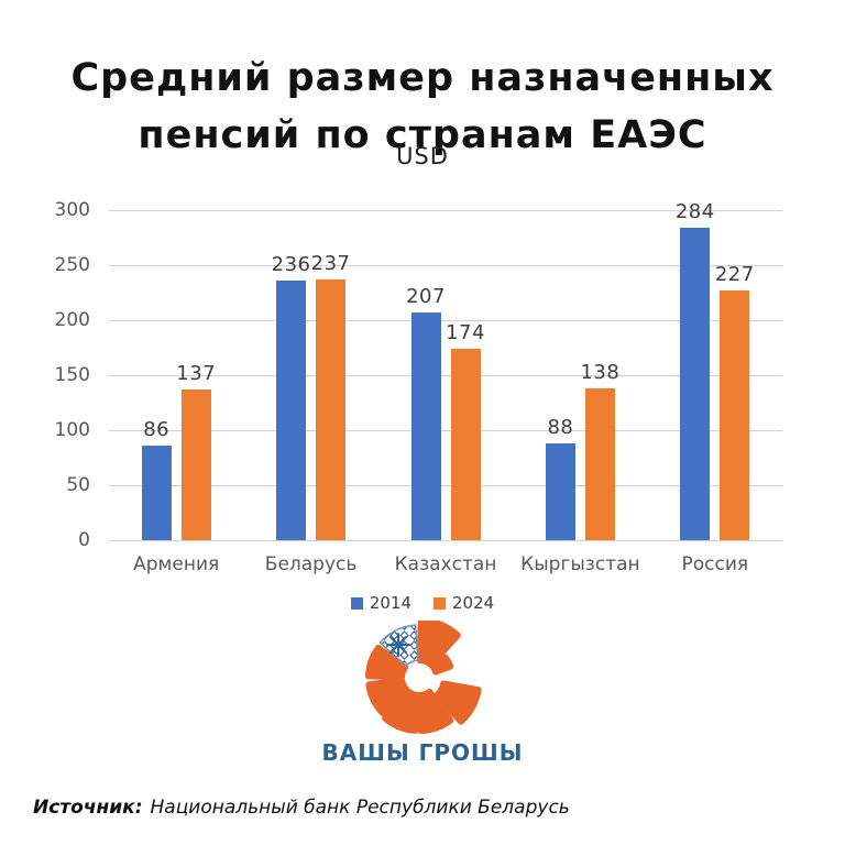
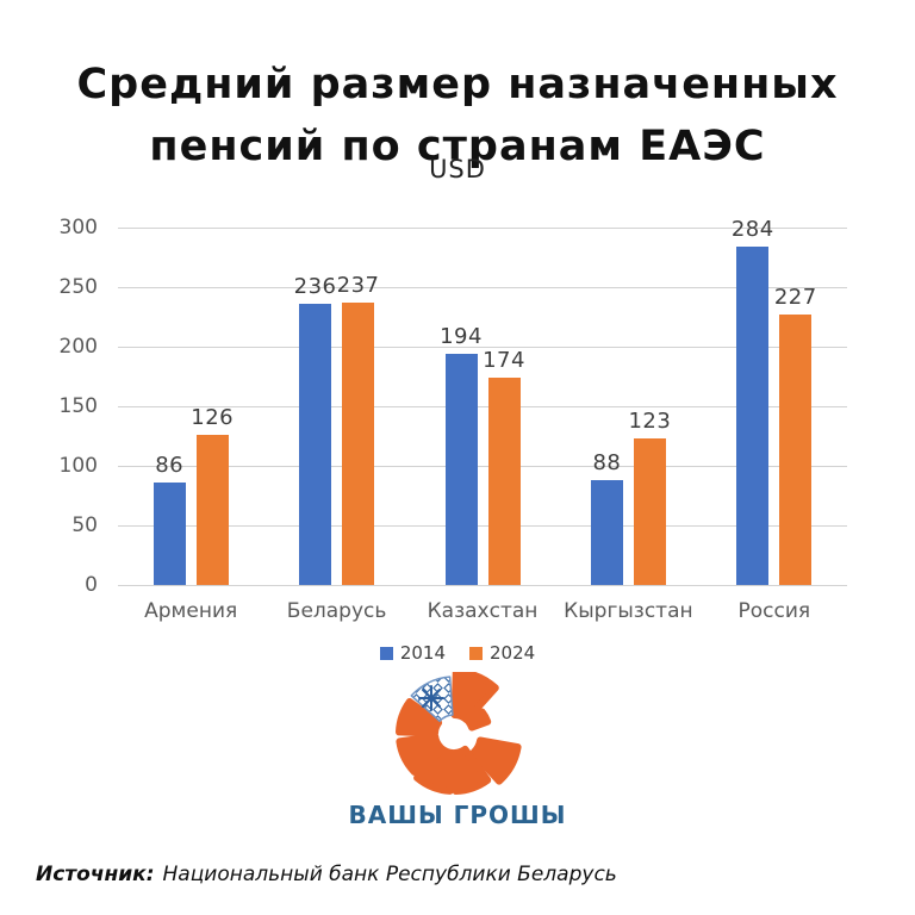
2024/Армения: 137 -> 126
2014/Казахстан: 207 -> 194
2024/Кыргызстан: 138 -> 123
